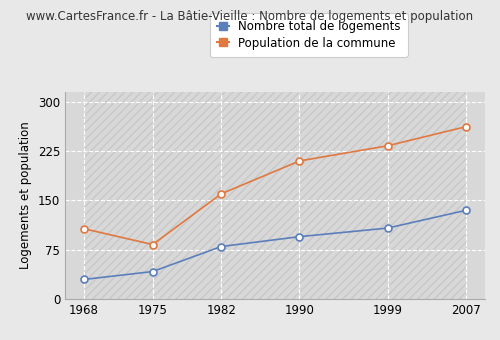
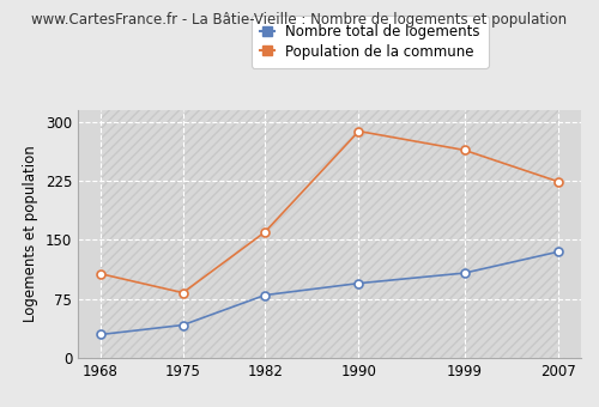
Population de la commune/1990: 210 -> 288
Population de la commune/1999: 233 -> 264
Population de la commune/2007: 262 -> 224
